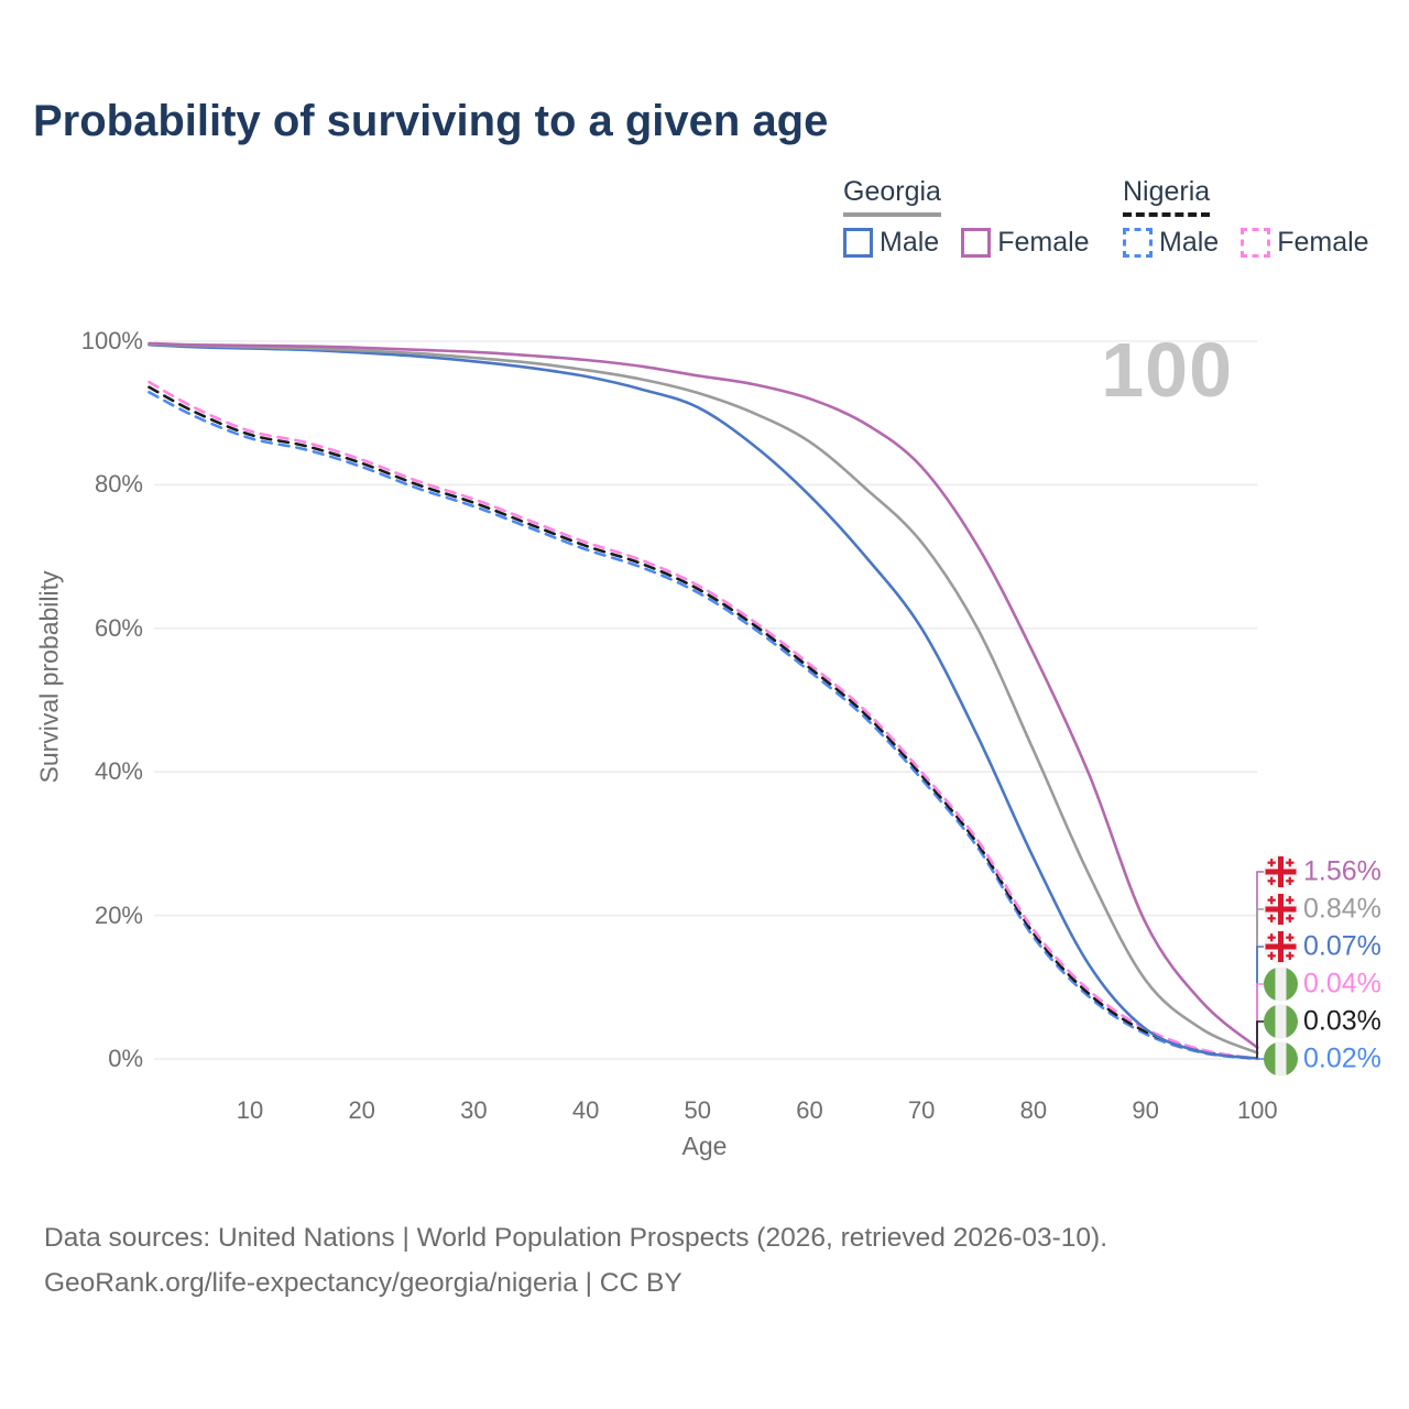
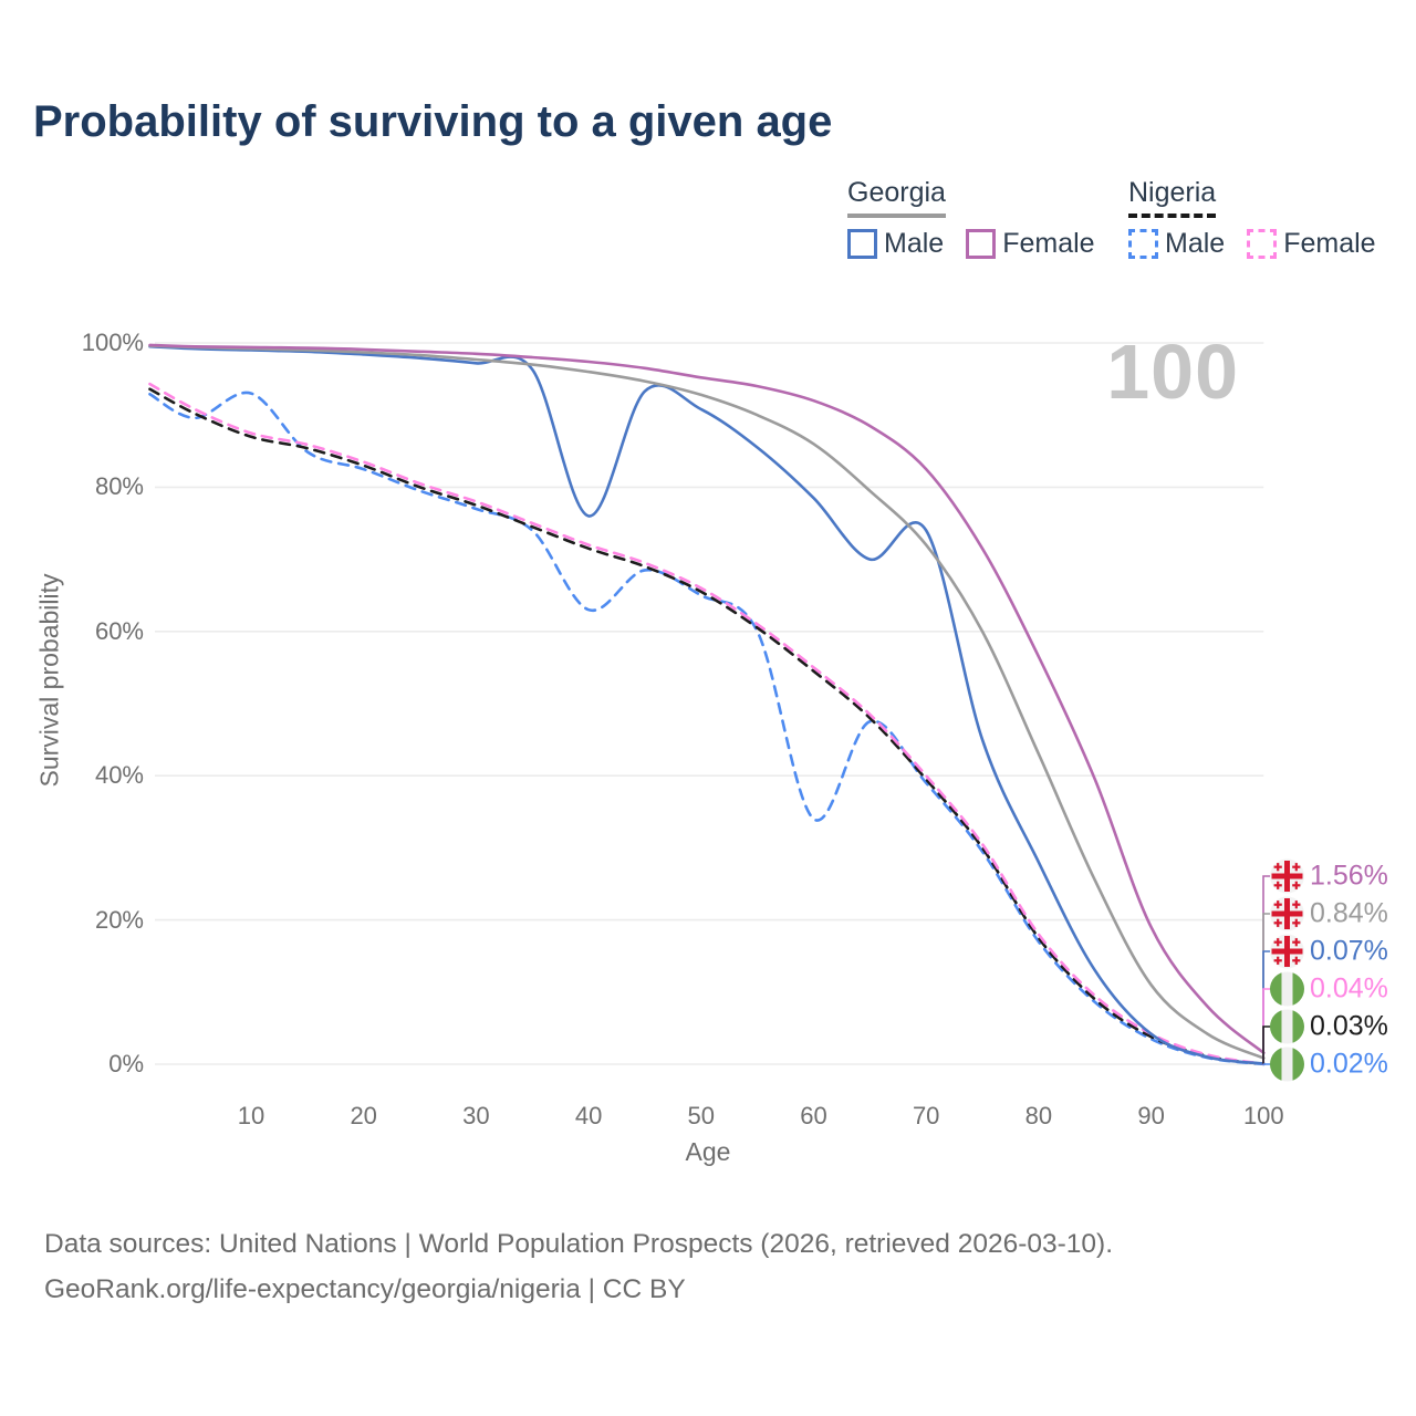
Nigeria Male/10: 86% -> 93%
Georgia Male/40: 95% -> 76%
Nigeria Male/40: 71% -> 63%
Nigeria Male/60: 54% -> 34%
Georgia Male/70: 60% -> 74%
